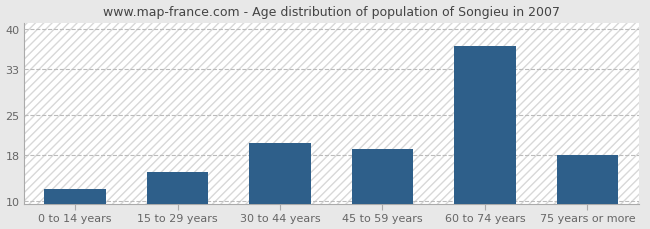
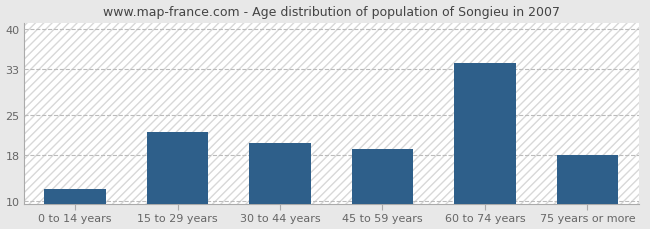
15 to 29 years: 15 -> 22
60 to 74 years: 37 -> 34
